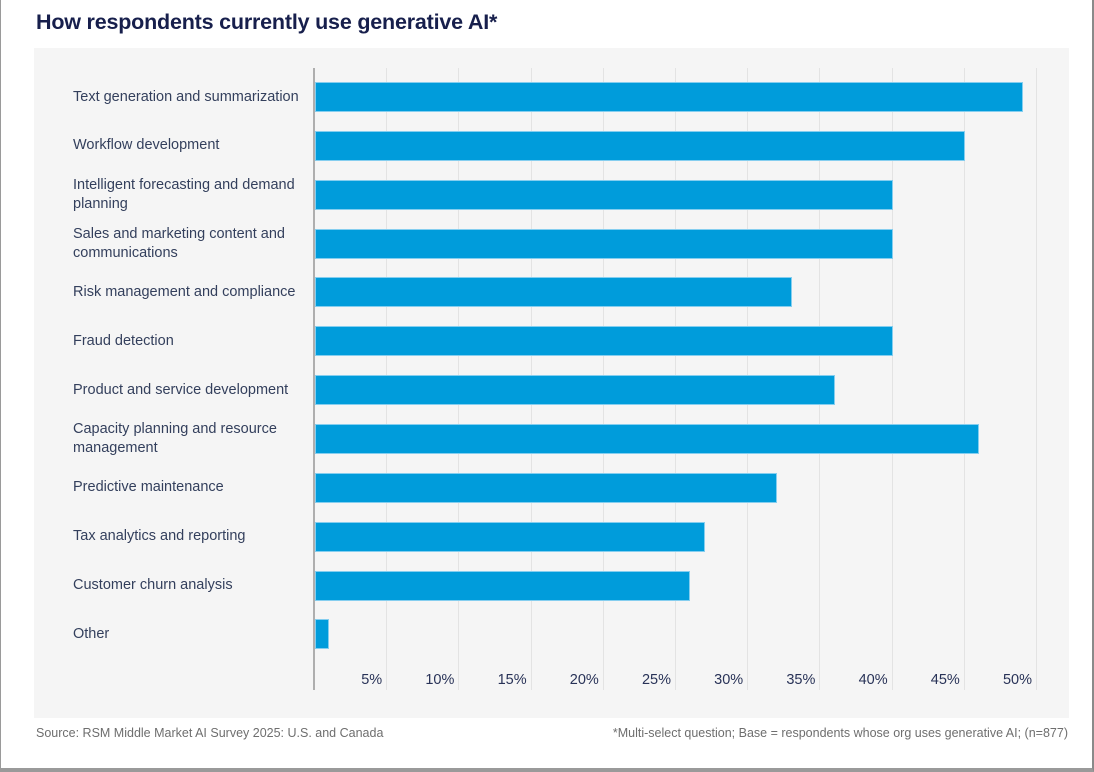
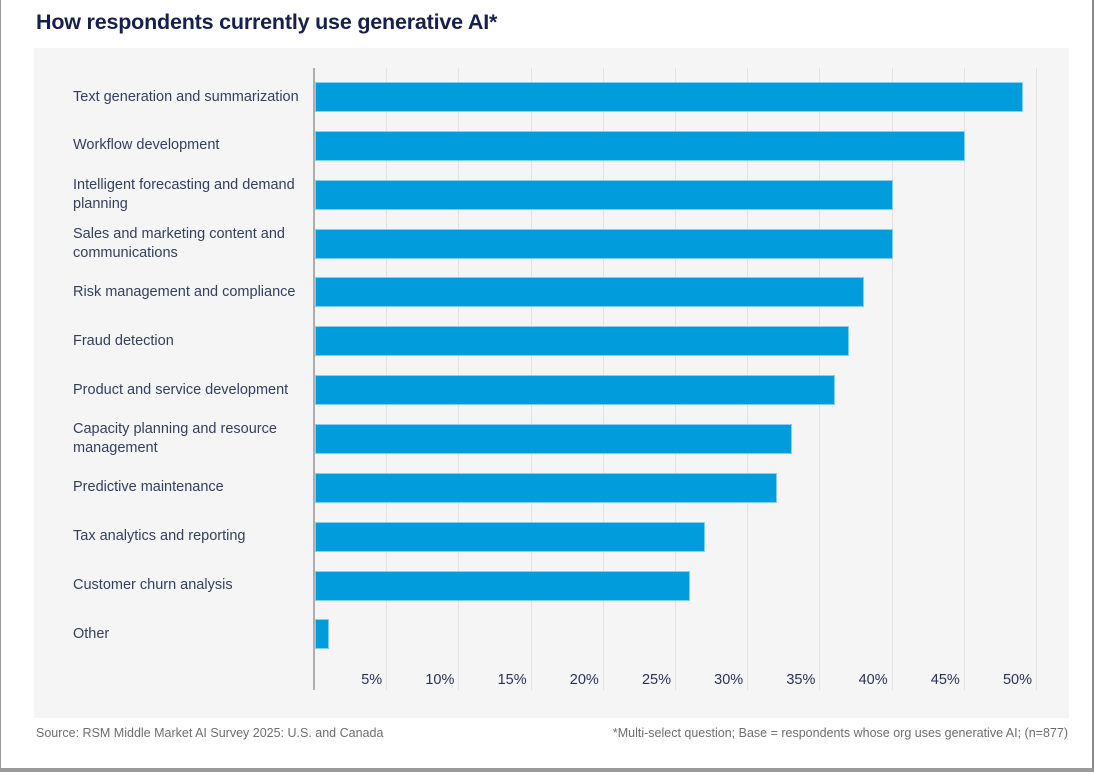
Risk management and compliance: 33% -> 38%
Fraud detection: 40% -> 37%
Capacity planning and resource management: 46% -> 33%
